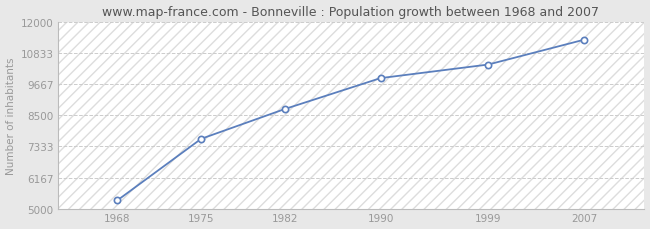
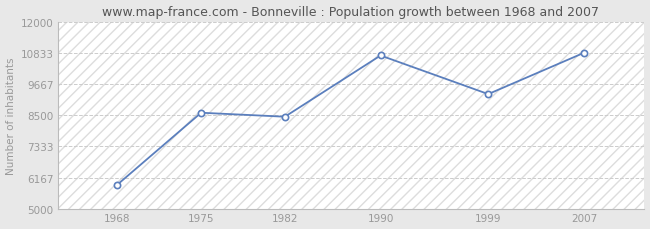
1968: 5310 -> 5900
1975: 7620 -> 8600
1982: 8740 -> 8450
1990: 9900 -> 10750
1999: 10410 -> 9300
2007: 11340 -> 10850
